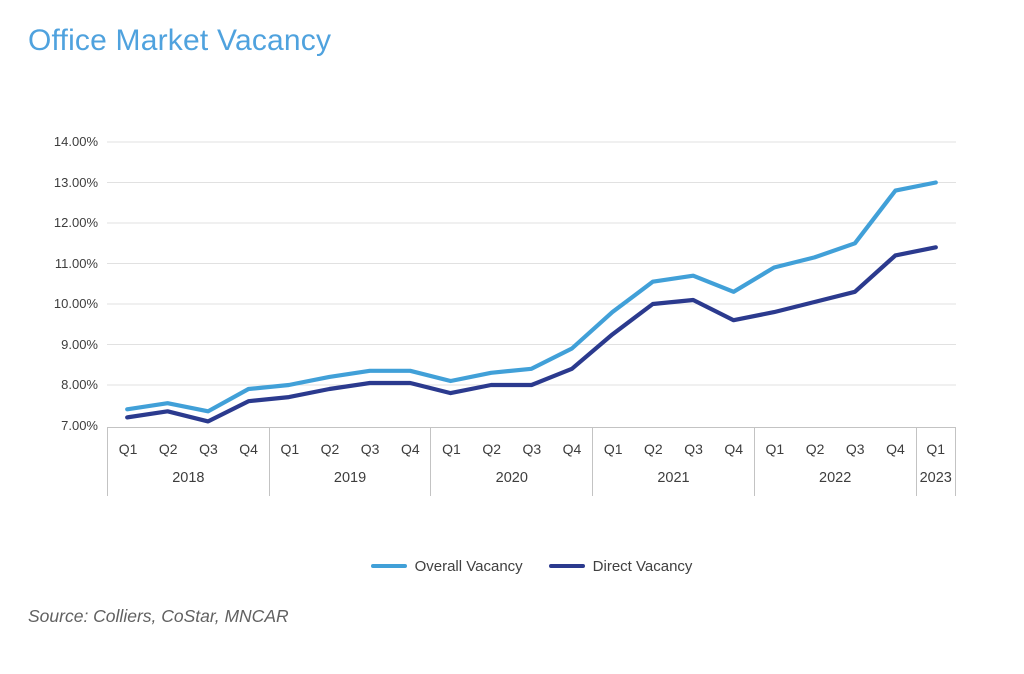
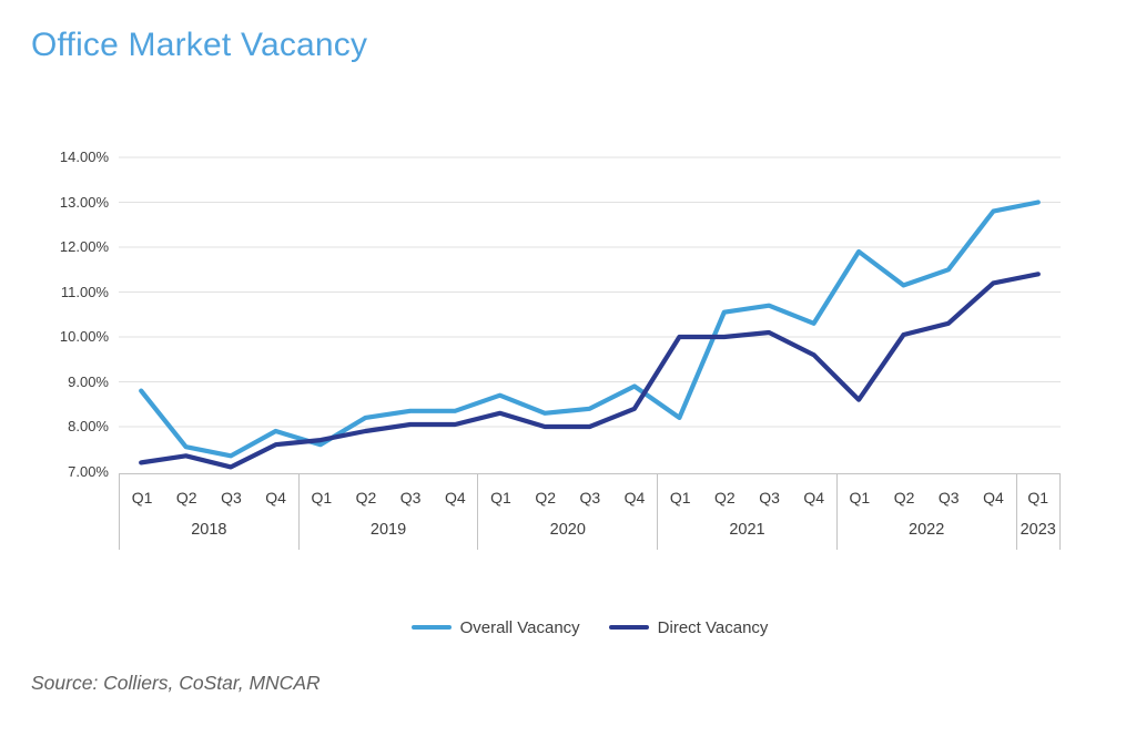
Overall Vacancy/2018 Q1: 7.4% -> 8.8%
Overall Vacancy/2019 Q1: 8.0% -> 7.6%
Overall Vacancy/2020 Q1: 8.1% -> 8.7%
Direct Vacancy/2020 Q1: 7.8% -> 8.3%
Overall Vacancy/2021 Q1: 9.8% -> 8.2%
Direct Vacancy/2021 Q1: 9.2% -> 10.0%
Overall Vacancy/2022 Q1: 10.9% -> 11.9%
Direct Vacancy/2022 Q1: 9.8% -> 8.6%
